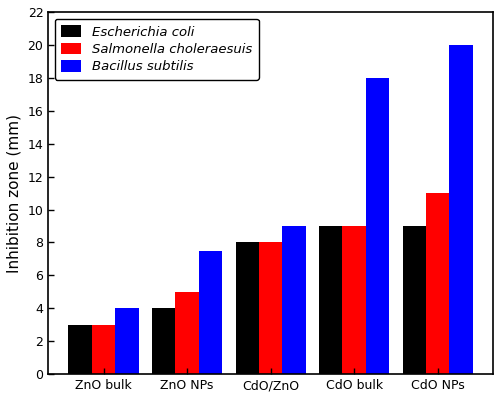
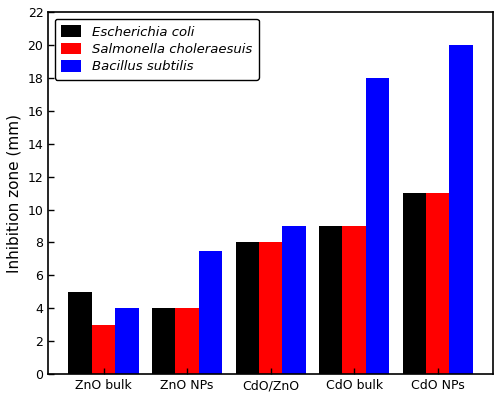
Escherichia coli/ZnO bulk: 3 -> 5
Salmonella choleraesuis/ZnO NPs: 5 -> 4
Escherichia coli/CdO NPs: 9 -> 11
